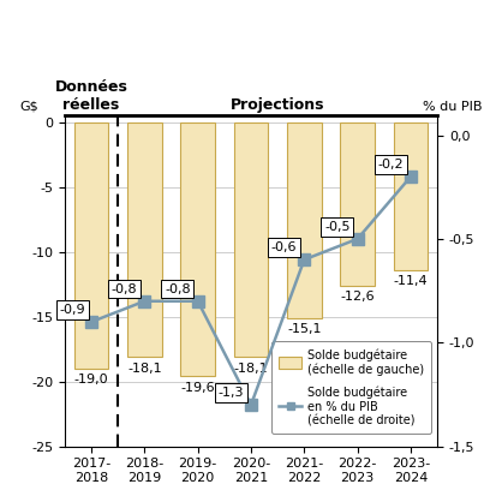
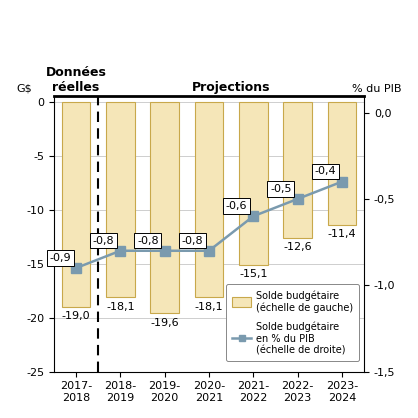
Solde budgétaire en % du PIB (échelle de droite)/2020- 2021: -1,3 -> -0,8
Solde budgétaire en % du PIB (échelle de droite)/2023- 2024: -0,2 -> -0,4
